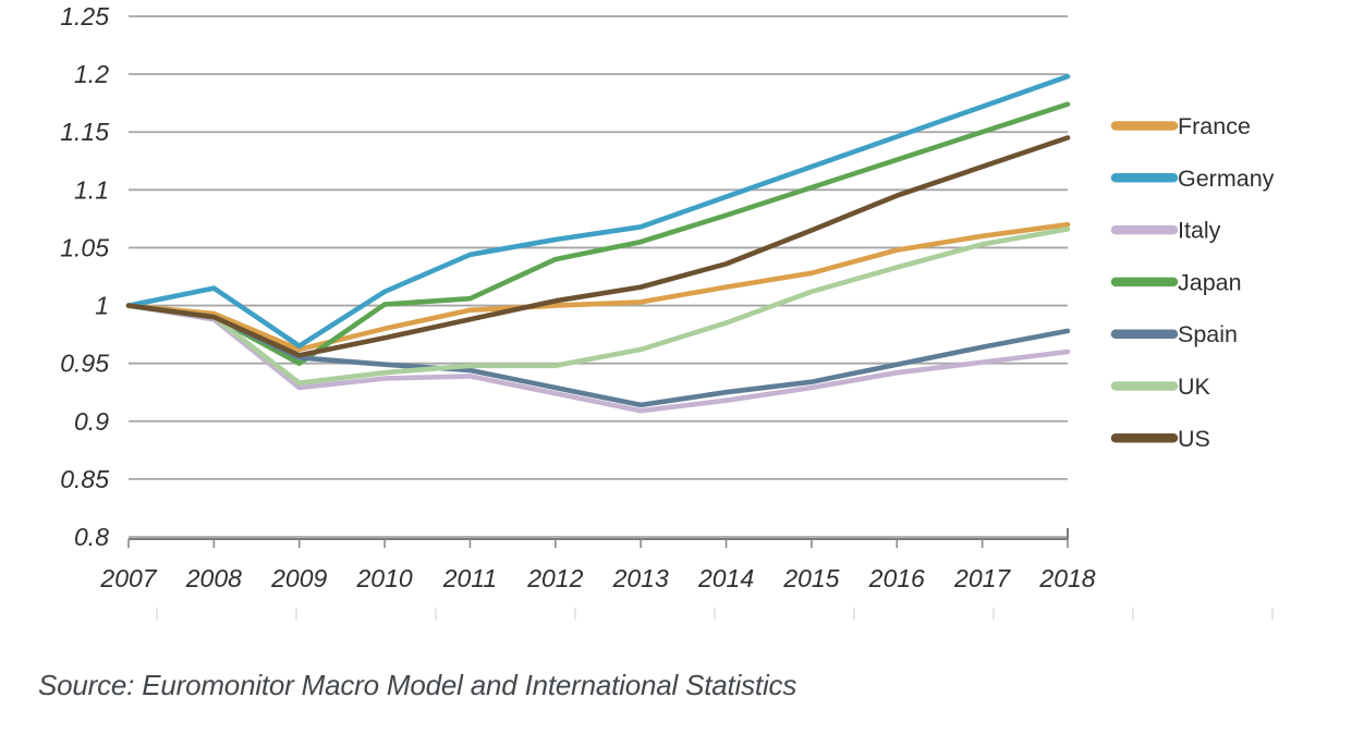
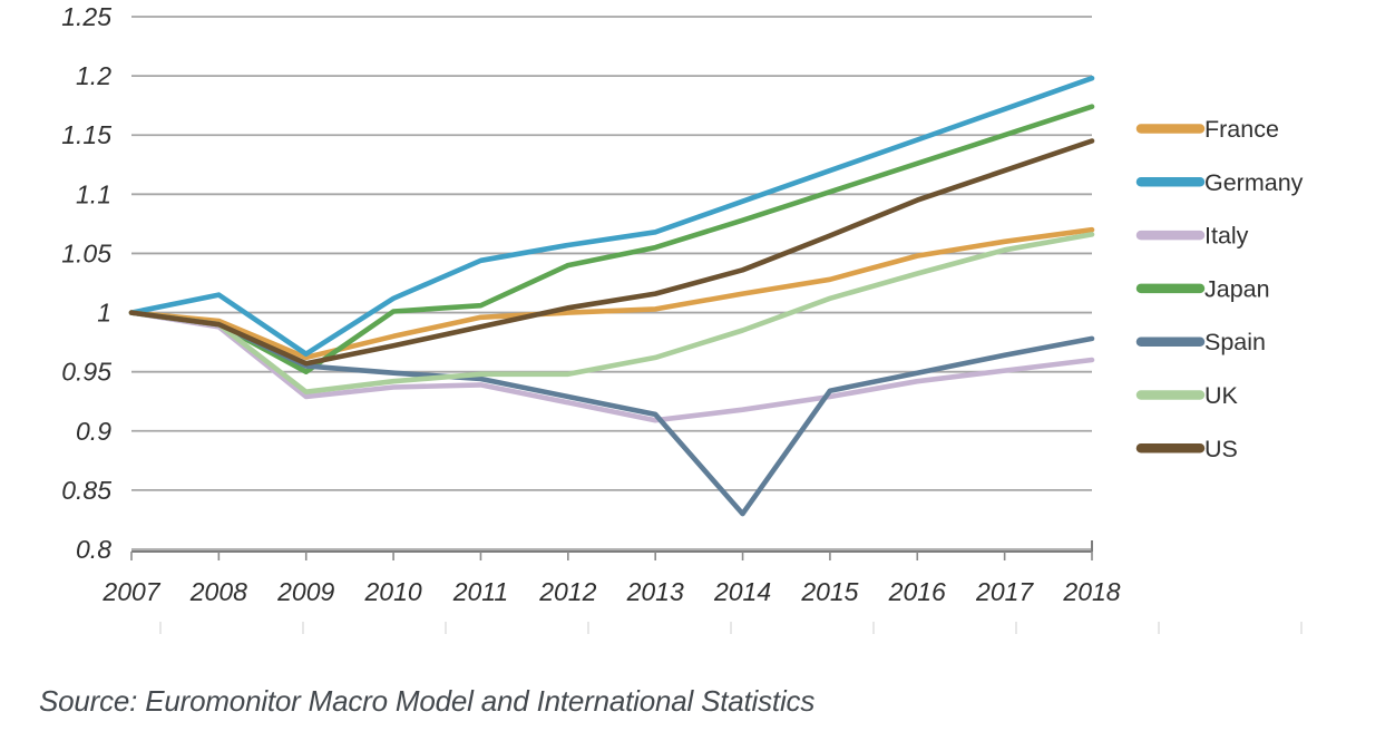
Spain/2014: 0.925 -> 0.830
